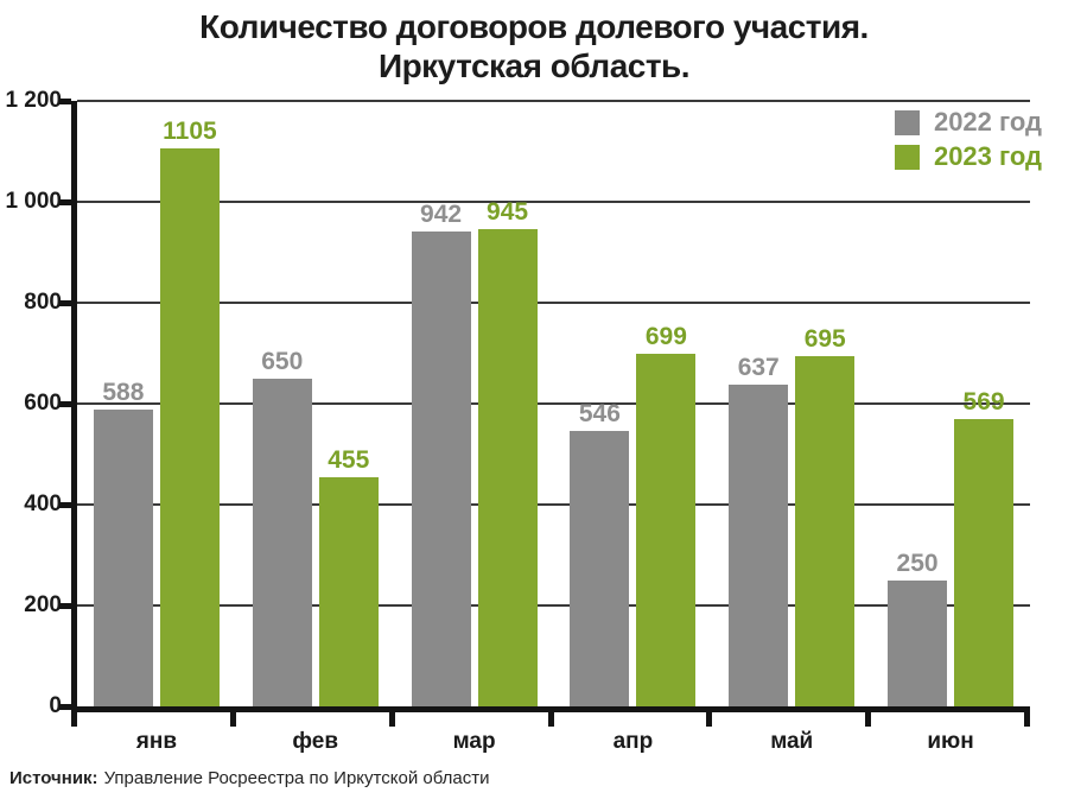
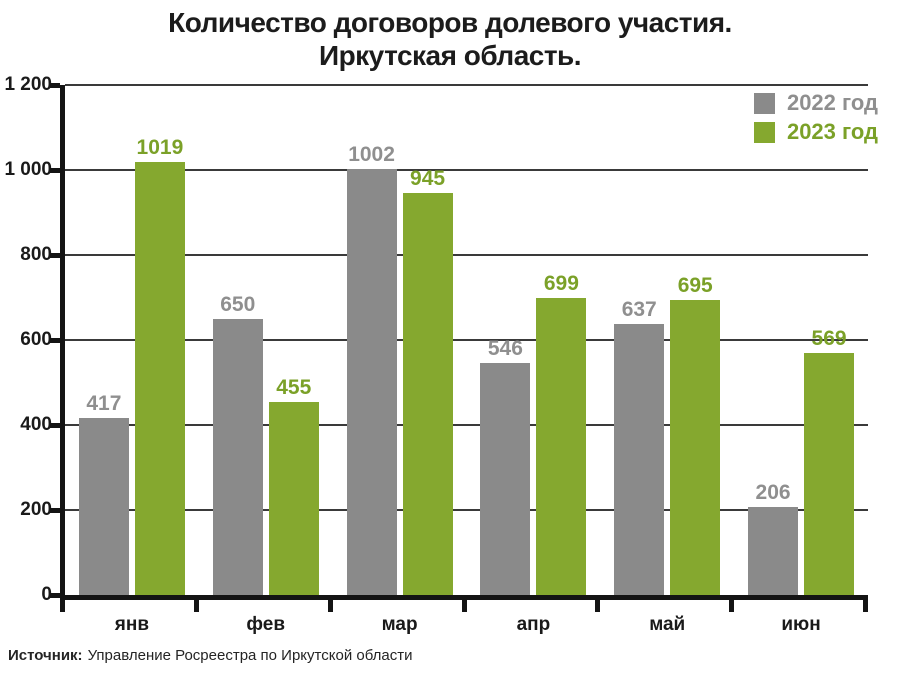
2022 год/янв: 588 -> 417
2023 год/янв: 1105 -> 1019
2022 год/мар: 942 -> 1002
2022 год/июн: 250 -> 206
